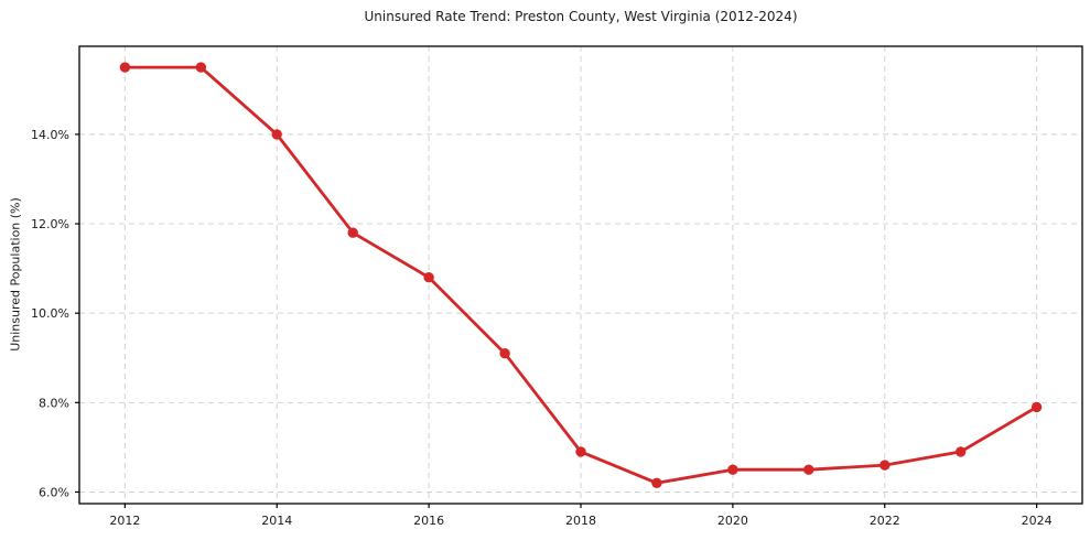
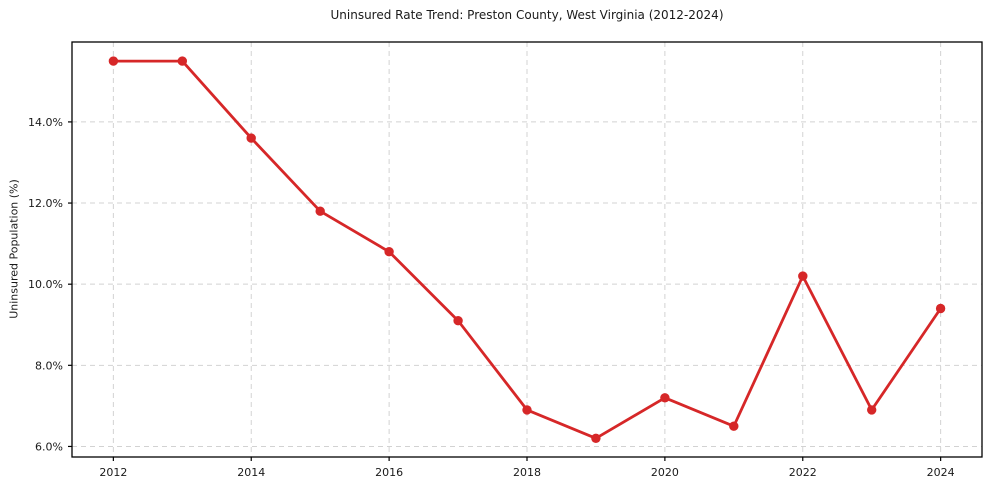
2014: 14.0% -> 13.6%
2020: 6.5% -> 7.2%
2022: 6.6% -> 10.2%
2024: 7.9% -> 9.4%
